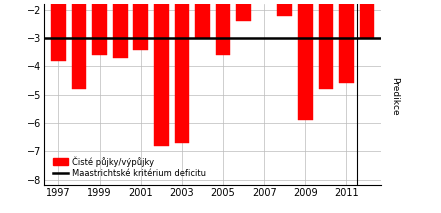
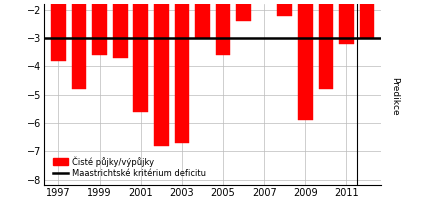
2001: -3.4 -> -5.6
2011: -4.6 -> -3.2
